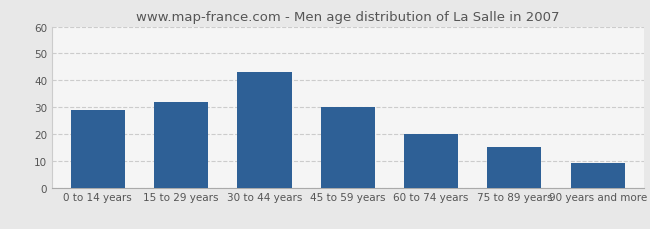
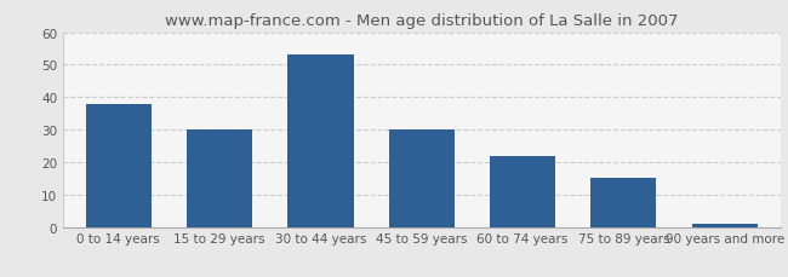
0 to 14 years: 29 -> 38
15 to 29 years: 32 -> 30
30 to 44 years: 43 -> 53
60 to 74 years: 20 -> 22
90 years and more: 9 -> 1
